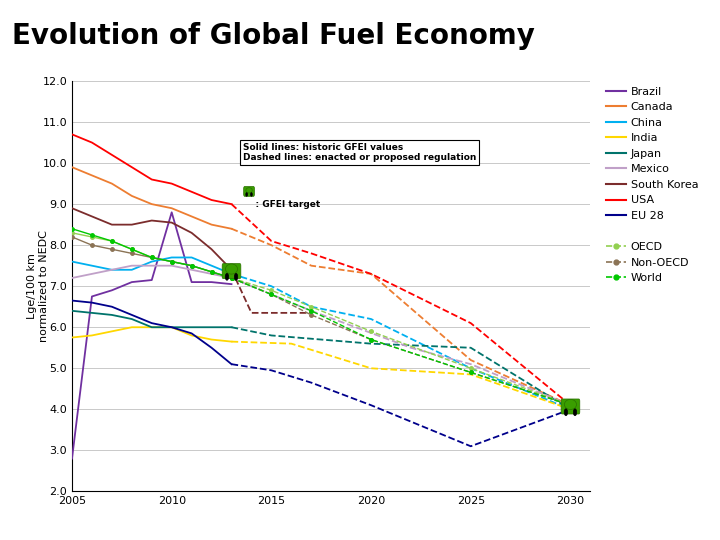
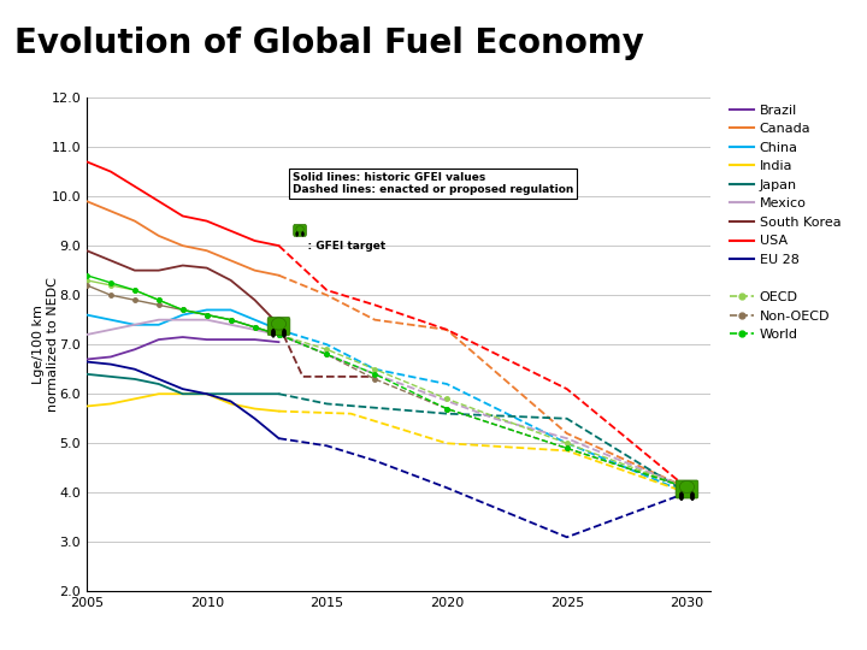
Brazil/2005: 2.80 -> 6.70
Brazil/2010: 8.80 -> 7.10
